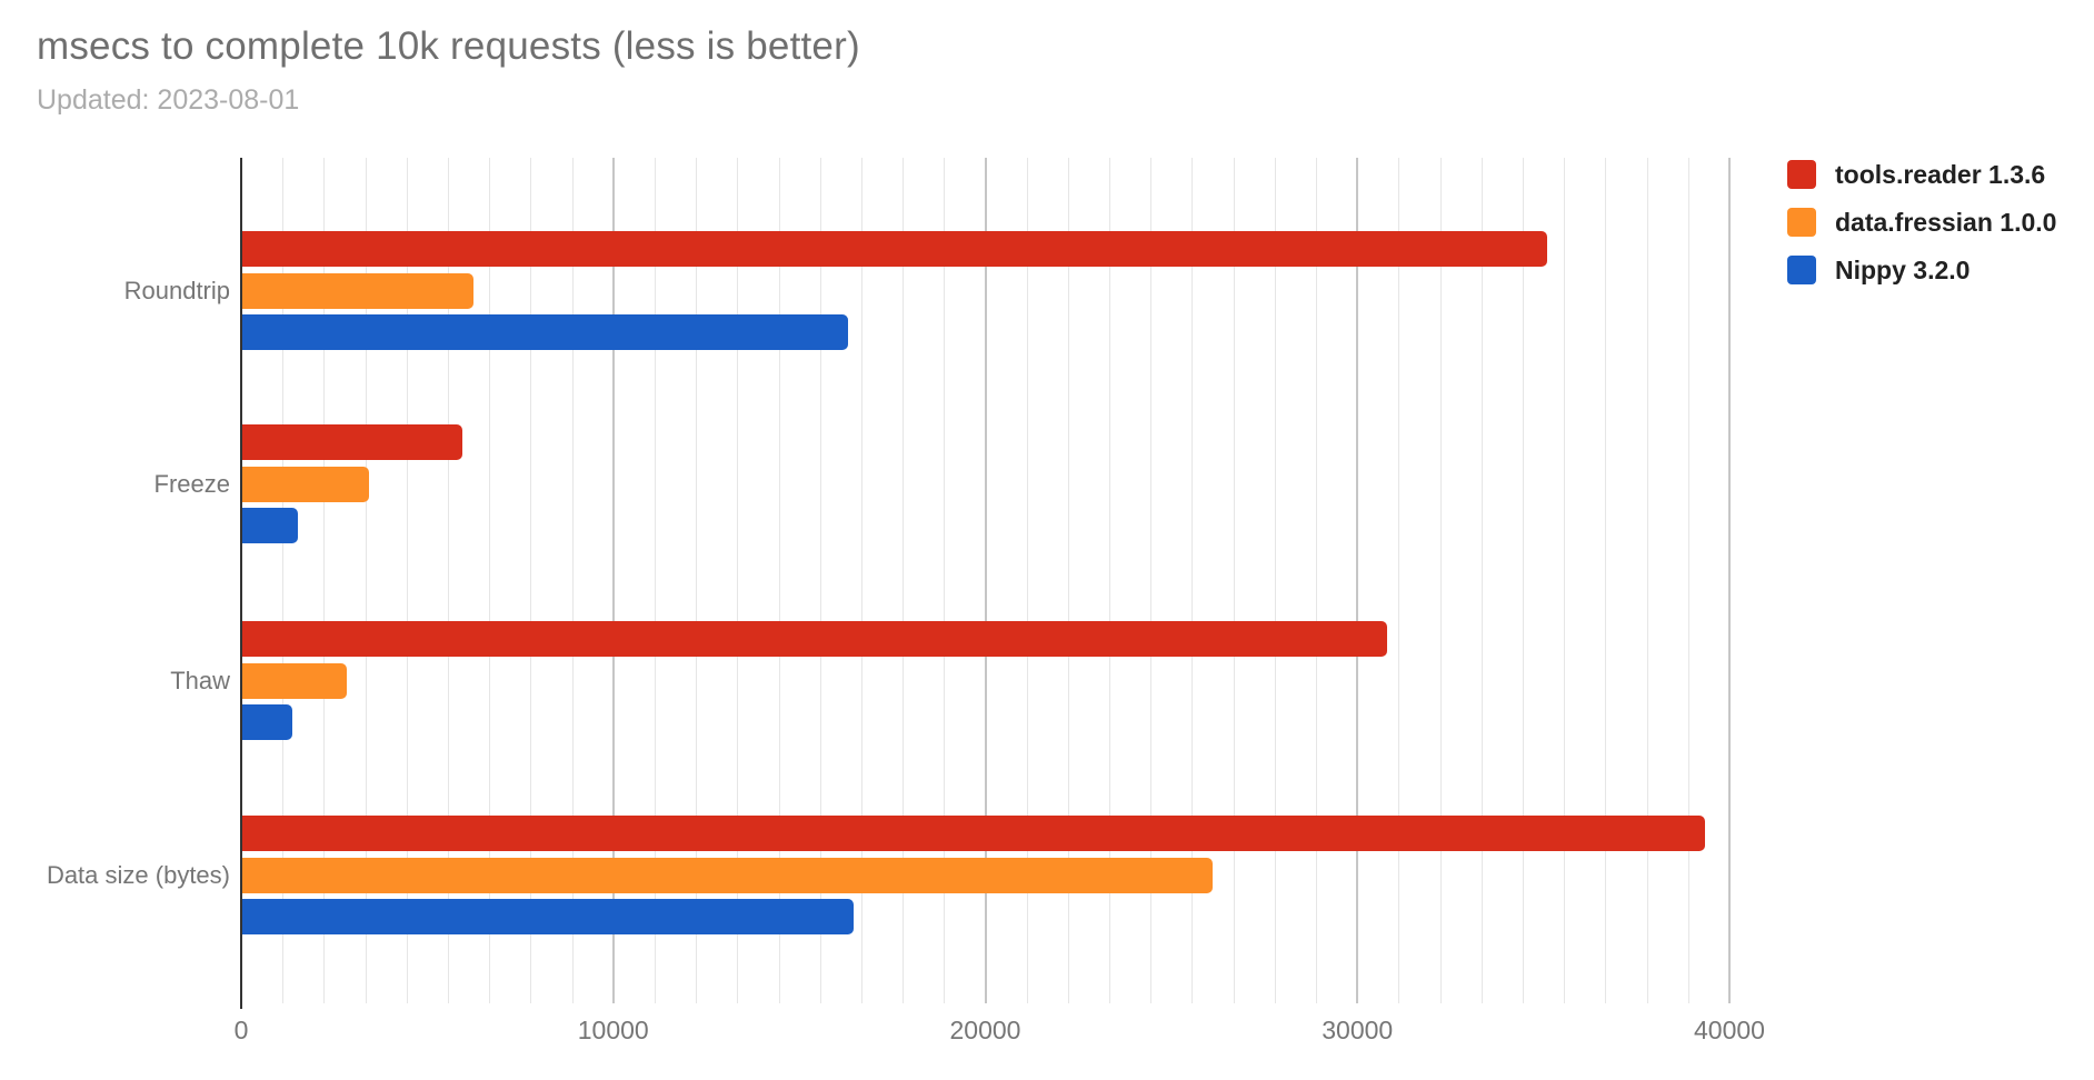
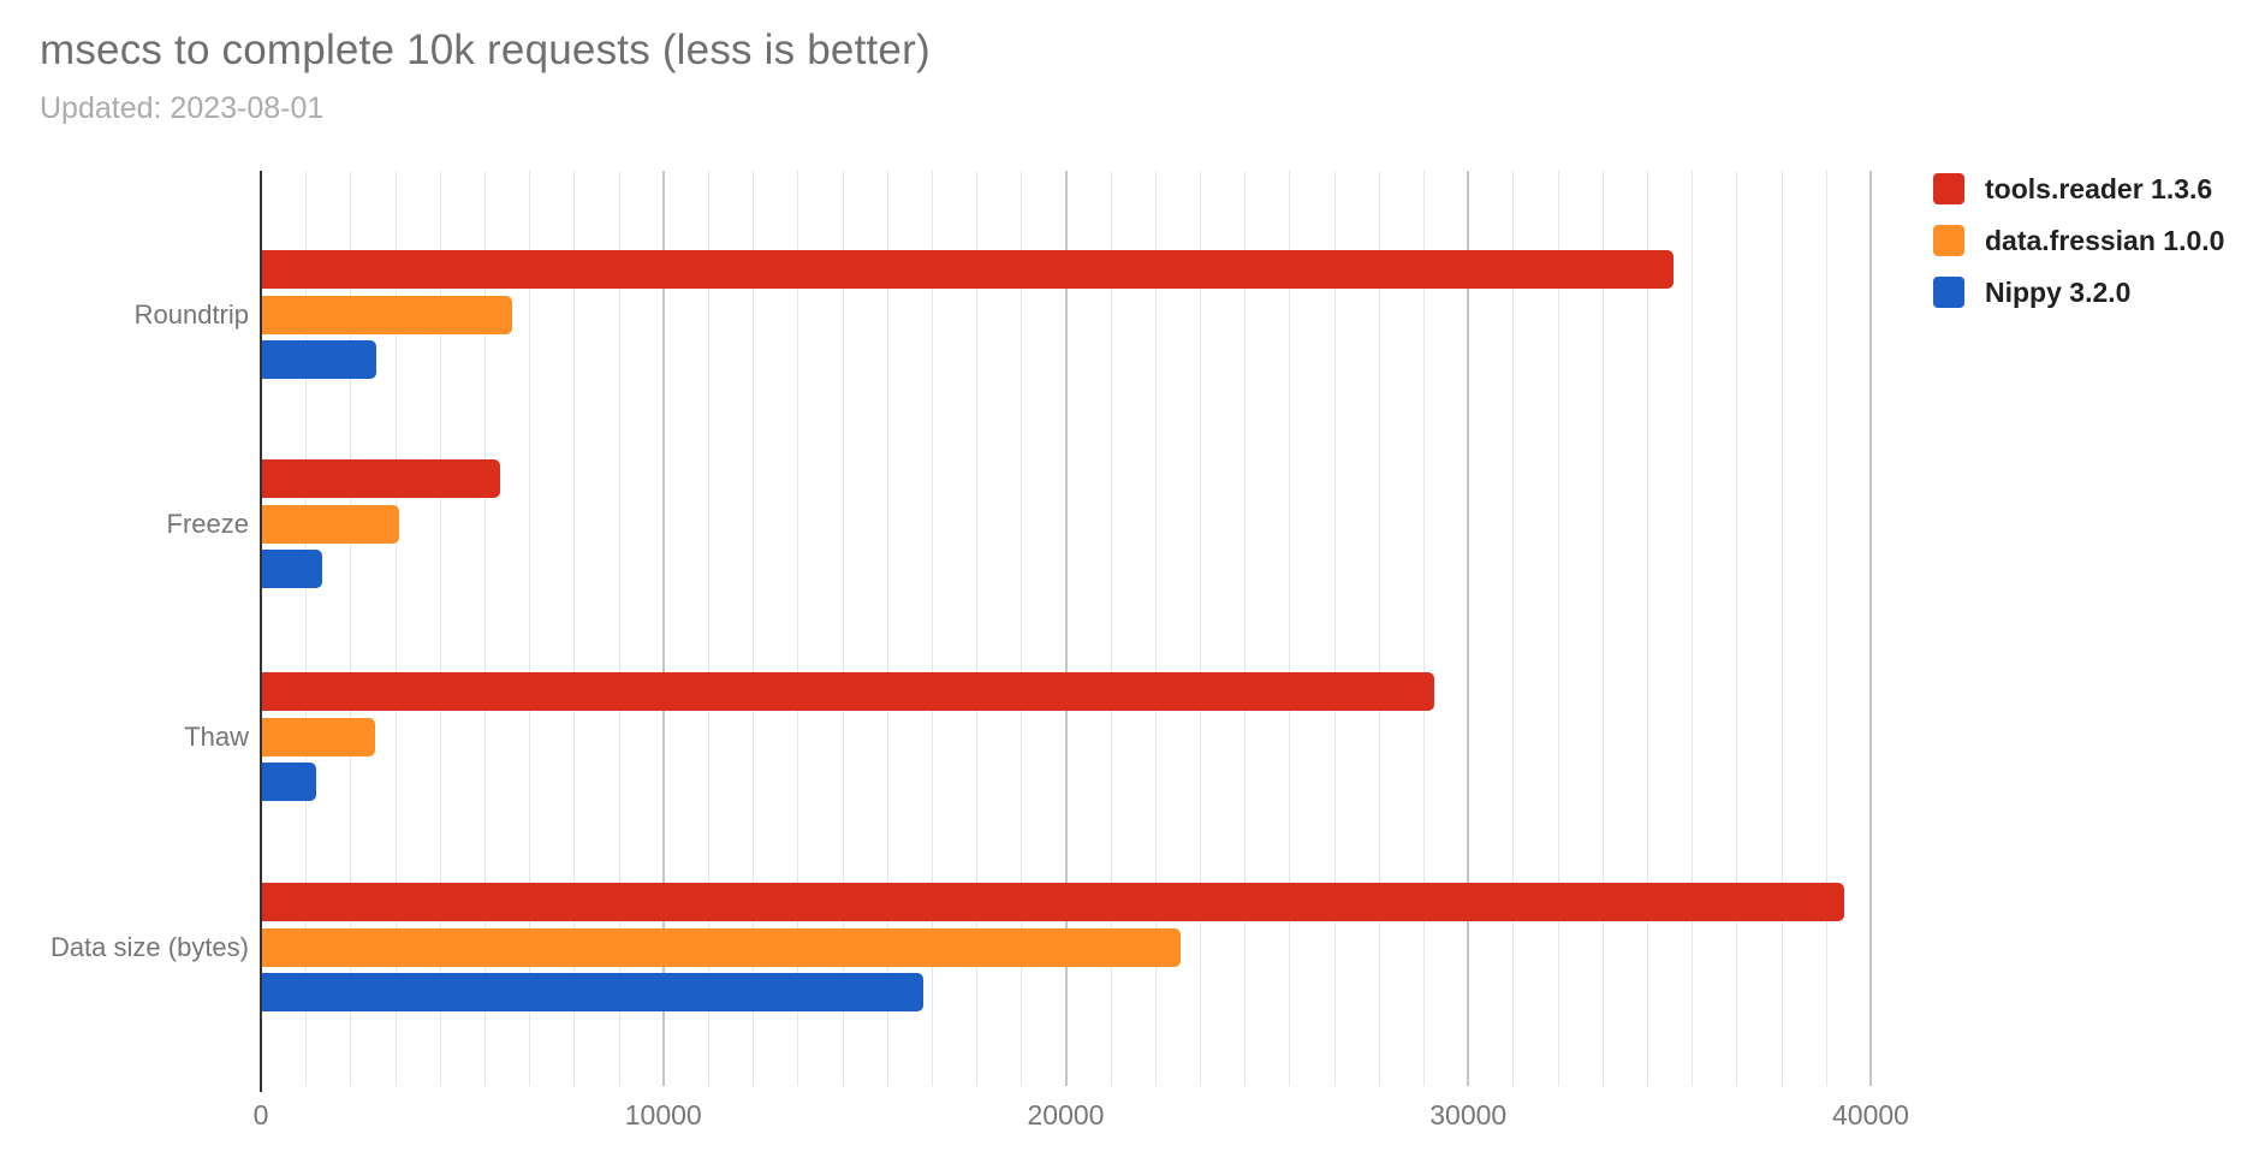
Nippy 3.2.0/Roundtrip: 16300 -> 2900
tools.reader 1.3.6/Thaw: 30800 -> 29200
data.fressian 1.0.0/Data size (bytes): 26100 -> 22800
